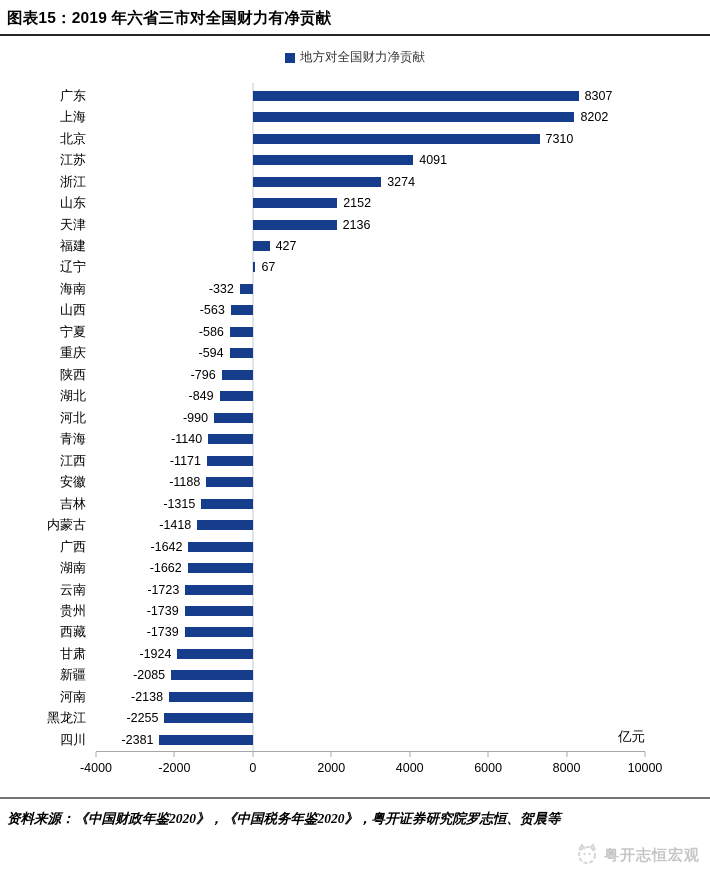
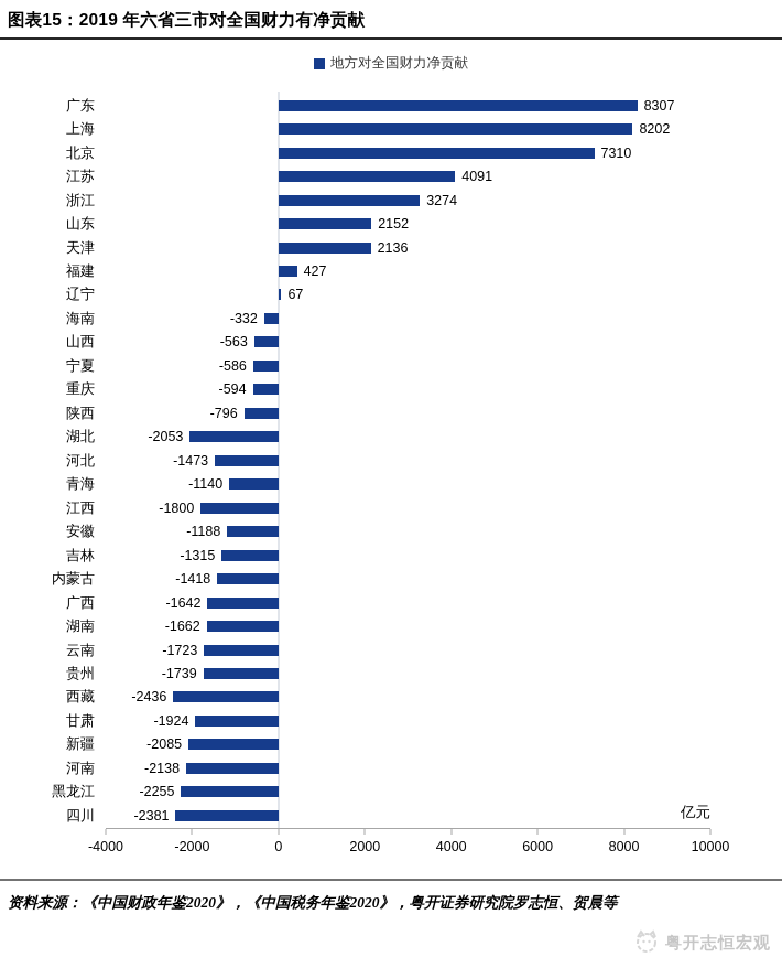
湖北: -849 -> -2053
河北: -990 -> -1473
江西: -1171 -> -1800
西藏: -1739 -> -2436
